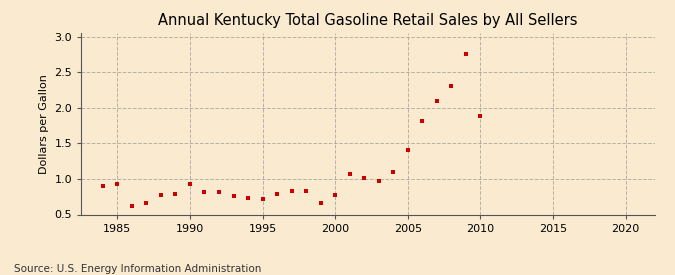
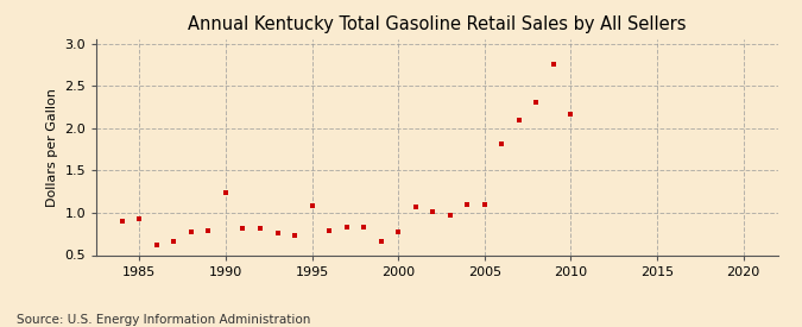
1990: 0.93 -> 1.24
1995: 0.72 -> 1.08
2005: 1.40 -> 1.10
2010: 1.89 -> 2.16
